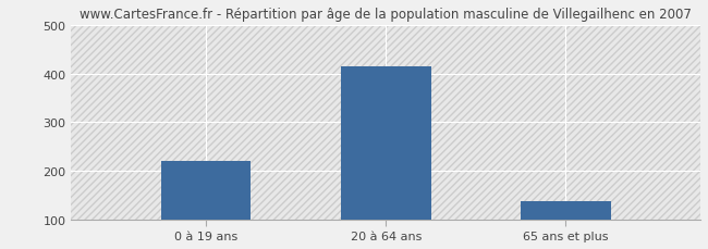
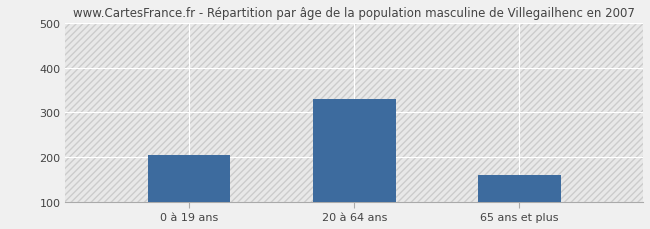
0 à 19 ans: 220 -> 205
20 à 64 ans: 415 -> 330
65 ans et plus: 137 -> 160
